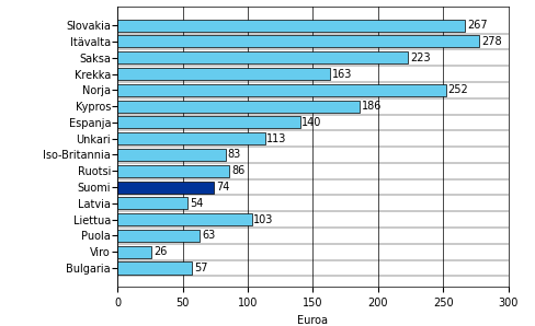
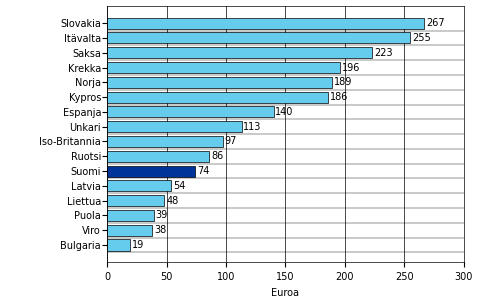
Itävalta: 278 -> 255
Krekka: 163 -> 196
Norja: 252 -> 189
Iso-Britannia: 83 -> 97
Liettua: 103 -> 48
Puola: 63 -> 39
Viro: 26 -> 38
Bulgaria: 57 -> 19
